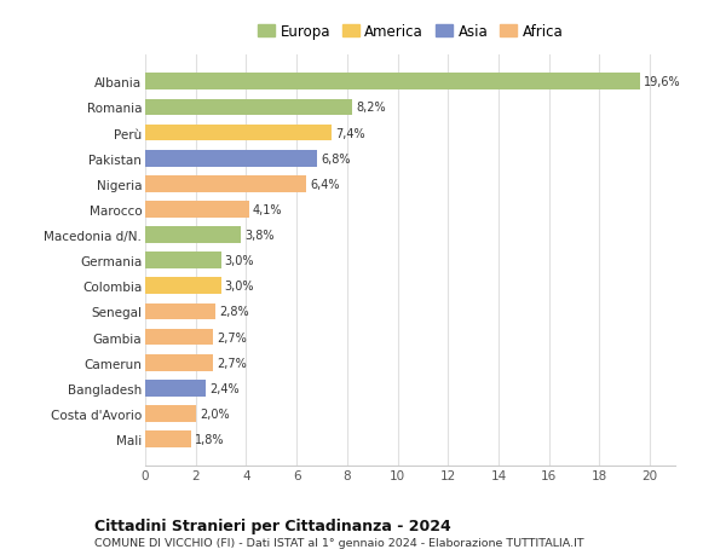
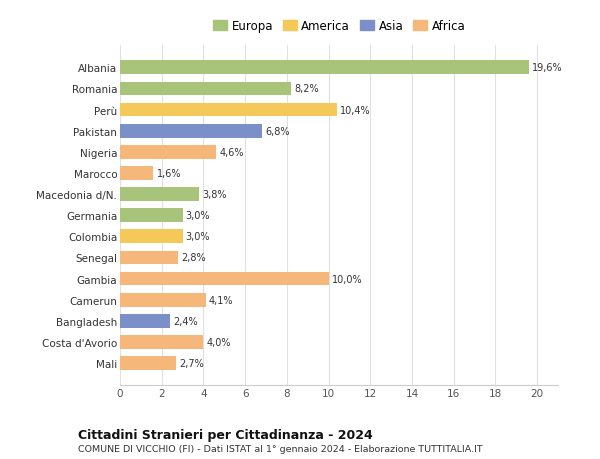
Perù: 7,4% -> 10,4%
Nigeria: 6,4% -> 4,6%
Marocco: 4,1% -> 1,6%
Gambia: 2,7% -> 10,0%
Camerun: 2,7% -> 4,1%
Costa d'Avorio: 2,0% -> 4,0%
Mali: 1,8% -> 2,7%
